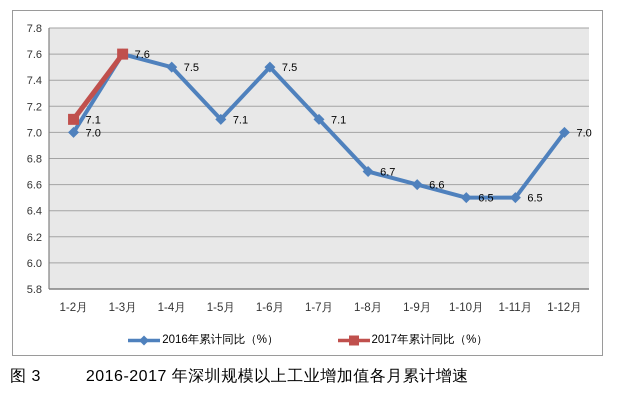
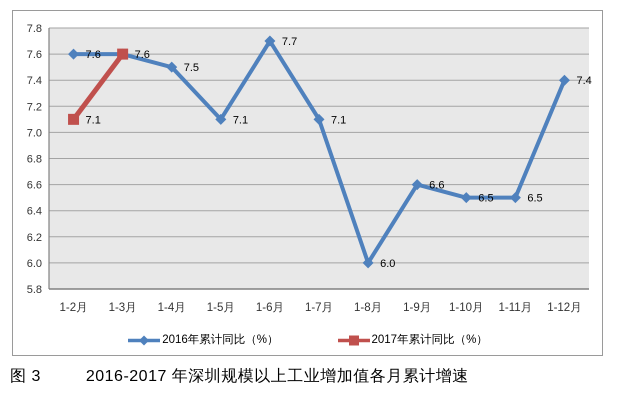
2016年累计同比（%）/1-2月: 7.0 -> 7.6
2016年累计同比（%）/1-6月: 7.5 -> 7.7
2016年累计同比（%）/1-8月: 6.7 -> 6.0
2016年累计同比（%）/1-12月: 7.0 -> 7.4
